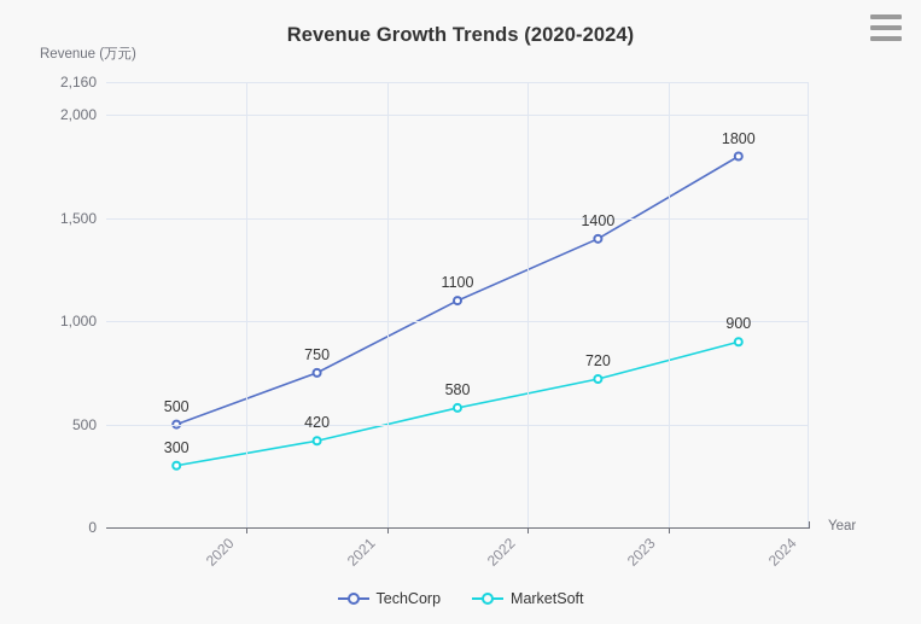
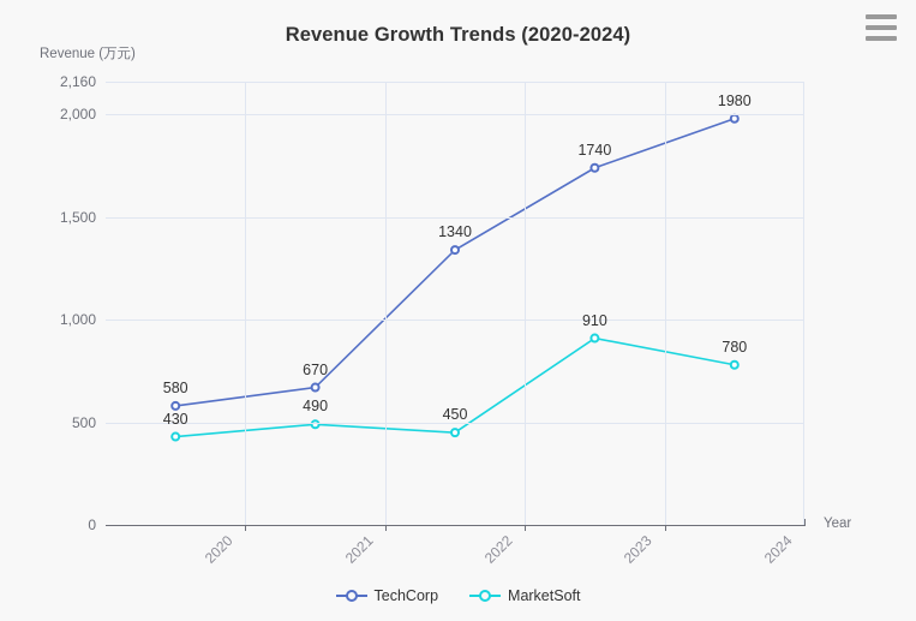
TechCorp/2020: 500 -> 580
MarketSoft/2020: 300 -> 430
TechCorp/2021: 750 -> 670
MarketSoft/2021: 420 -> 490
TechCorp/2022: 1100 -> 1340
MarketSoft/2022: 580 -> 450
TechCorp/2023: 1400 -> 1740
MarketSoft/2023: 720 -> 910
TechCorp/2024: 1800 -> 1980
MarketSoft/2024: 900 -> 780
